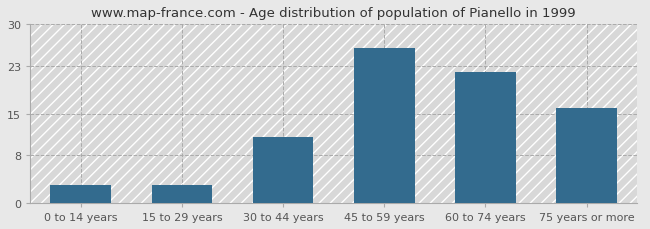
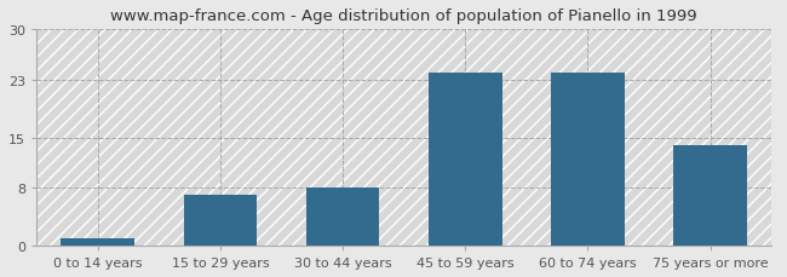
0 to 14 years: 3 -> 1
15 to 29 years: 3 -> 7
30 to 44 years: 11 -> 8
45 to 59 years: 26 -> 24
60 to 74 years: 22 -> 24
75 years or more: 16 -> 14
